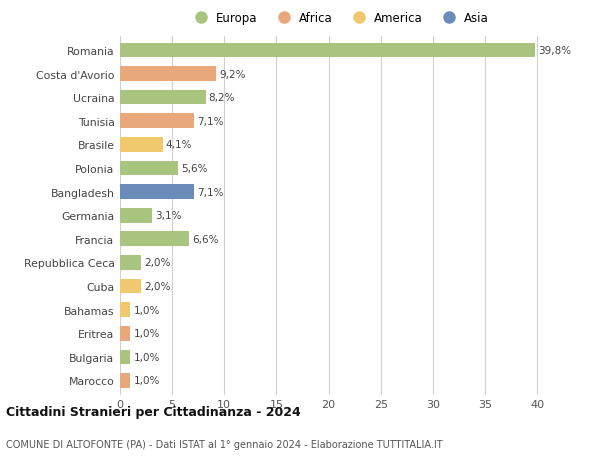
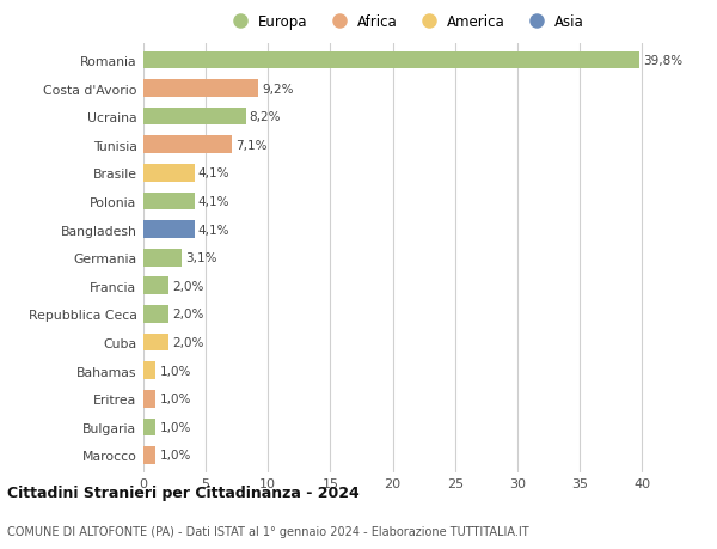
Polonia: 5,6% -> 4,1%
Bangladesh: 7,1% -> 4,1%
Francia: 6,6% -> 2,0%
